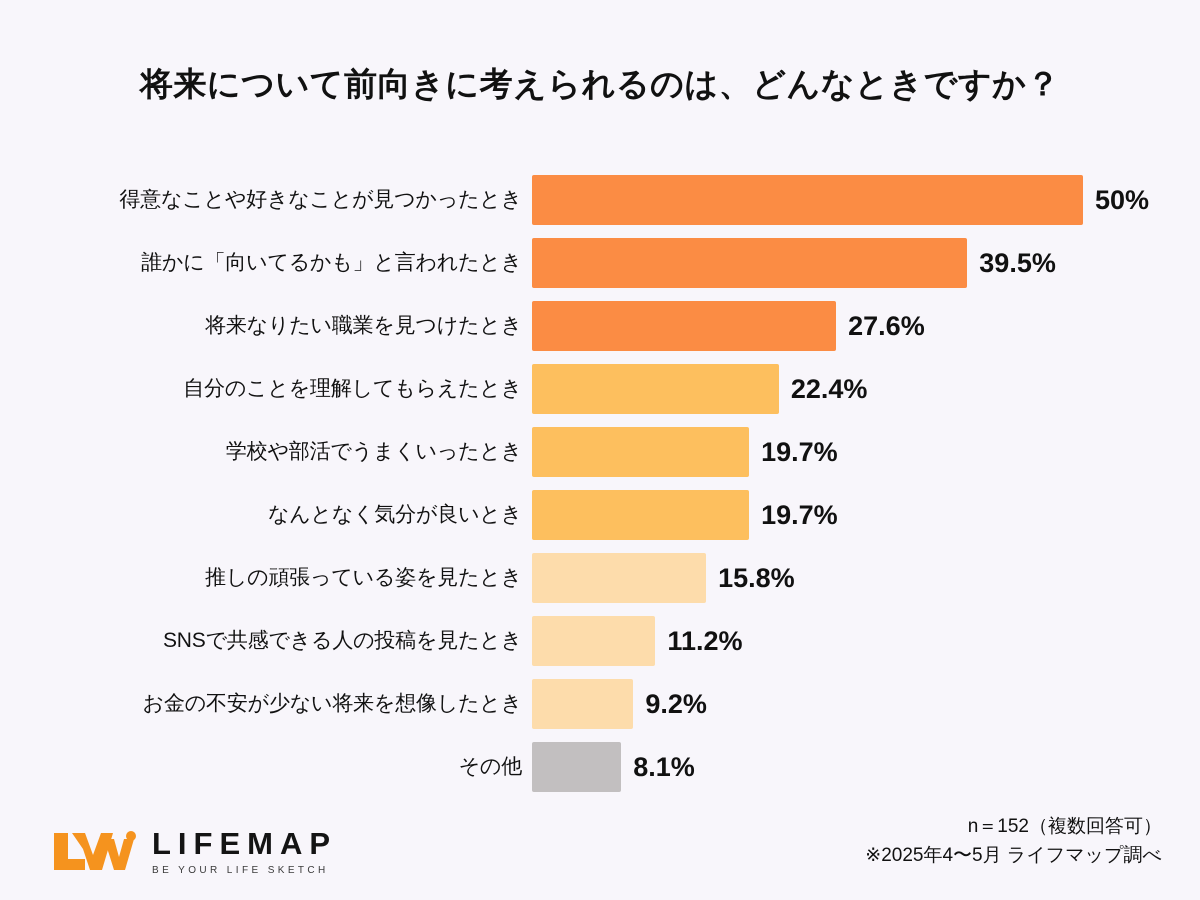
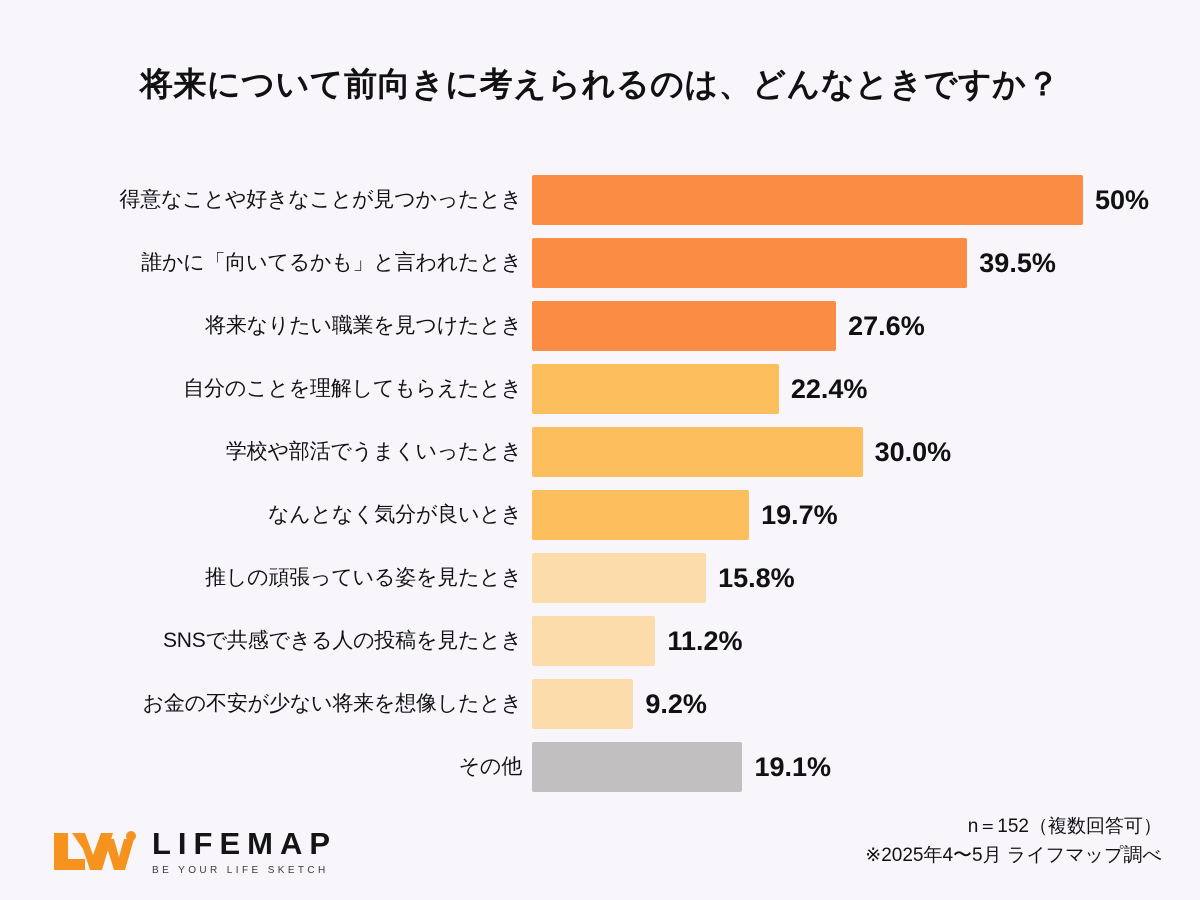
学校や部活でうまくいったとき: 19.7% -> 30.0%
その他: 8.1% -> 19.1%
